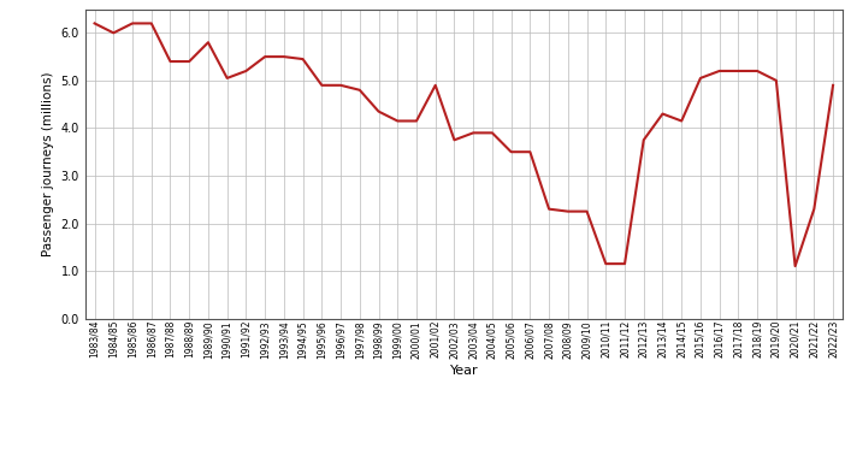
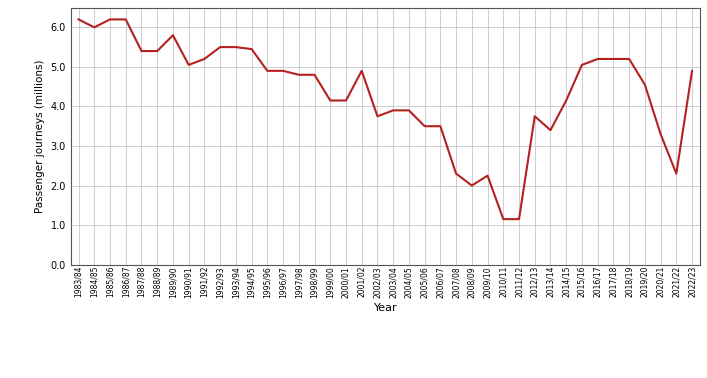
1998/99: 4.35 -> 4.80
2008/09: 2.25 -> 2.00
2013/14: 4.30 -> 3.40
2019/20: 5.00 -> 4.55
2020/21: 1.10 -> 3.30
